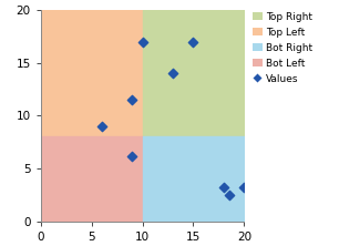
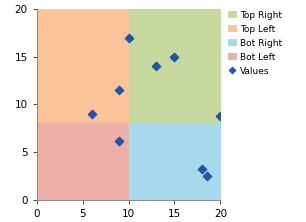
15: 17.0 -> 15.0
20: 3.2 -> 8.8
